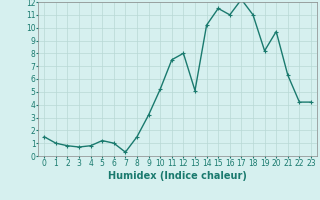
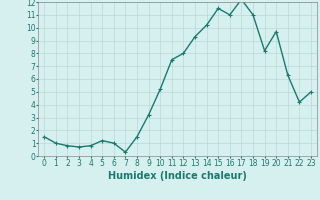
13: 5.1 -> 9.3
23: 4.2 -> 5.0
